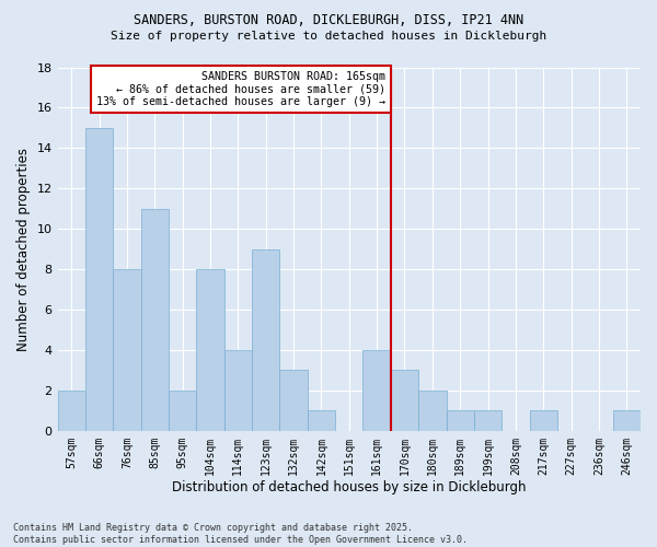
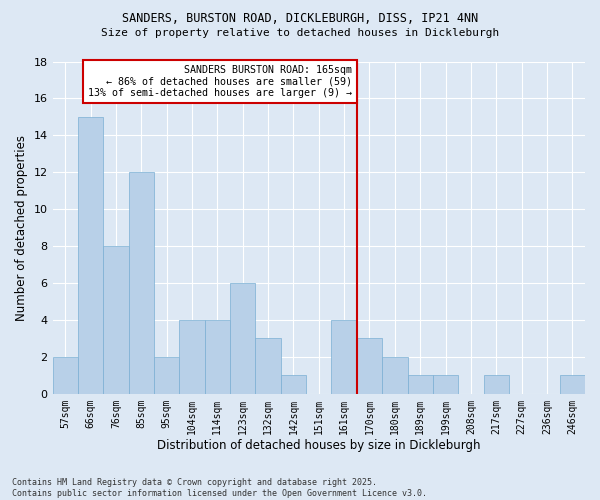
85sqm: 11 -> 12
104sqm: 8 -> 4
123sqm: 9 -> 6
